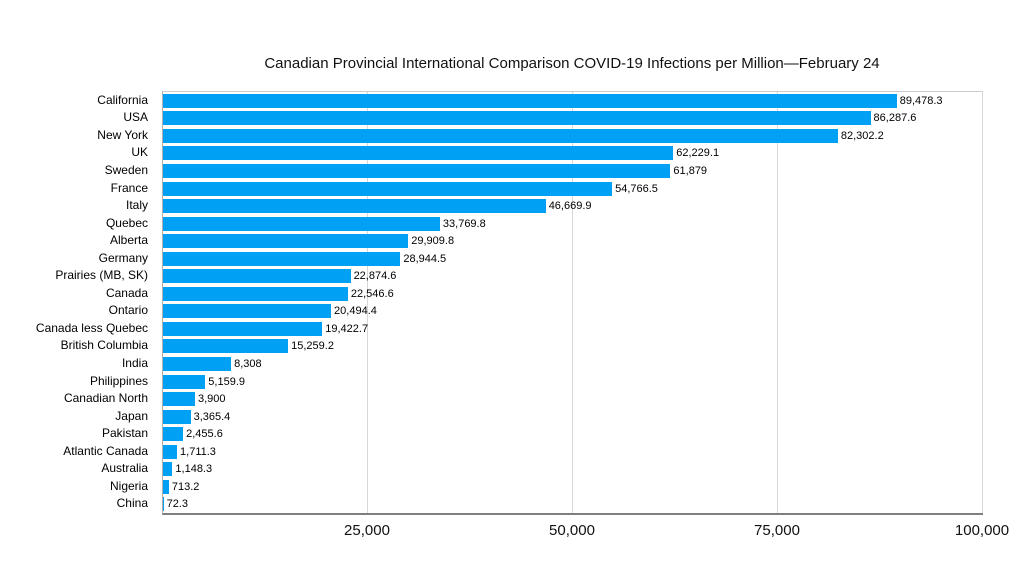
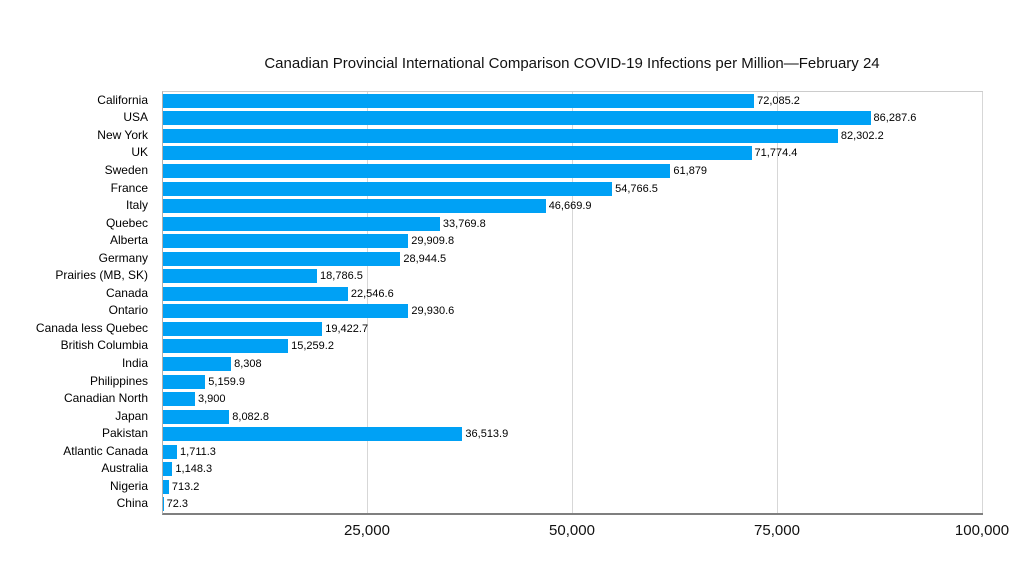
California: 89,478.3 -> 72,085.2
UK: 62,229.1 -> 71,774.4
Prairies (MB, SK): 22,874.6 -> 18,786.5
Ontario: 20,494.4 -> 29,930.6
Japan: 3,365.4 -> 8,082.8
Pakistan: 2,455.6 -> 36,513.9
